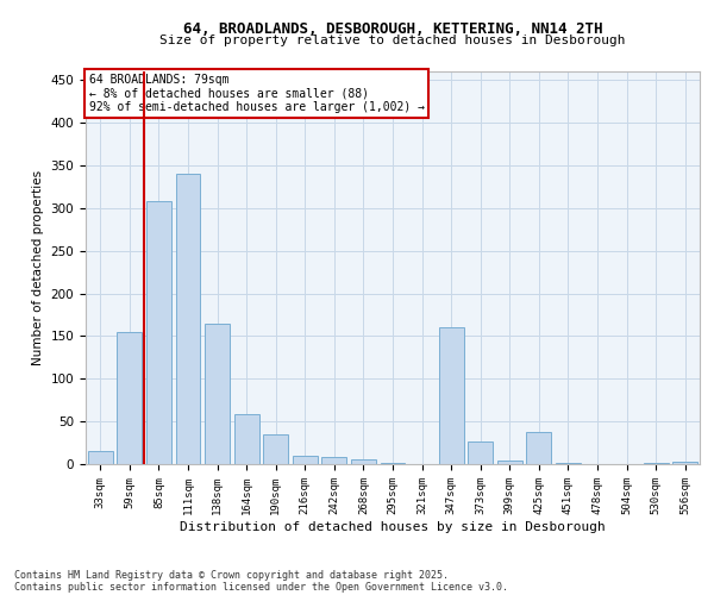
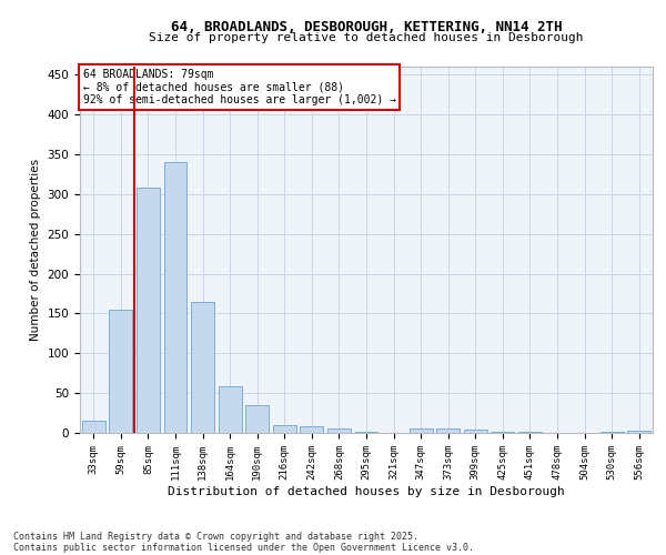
347sqm: 160 -> 5
373sqm: 26 -> 5
425sqm: 38 -> 2
